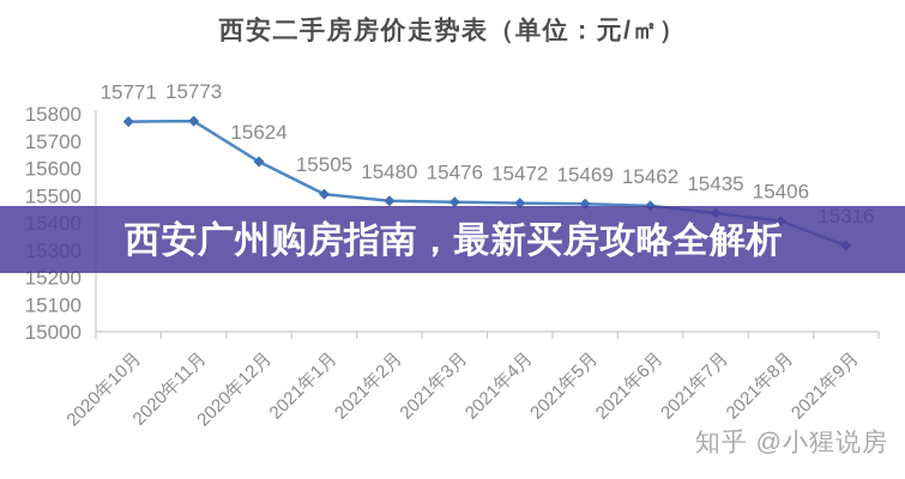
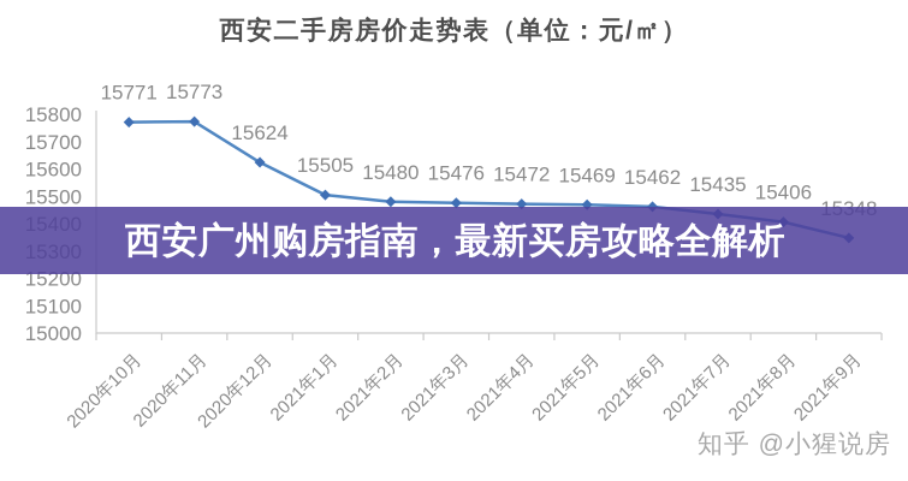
2021年9月: 15316 -> 15348
